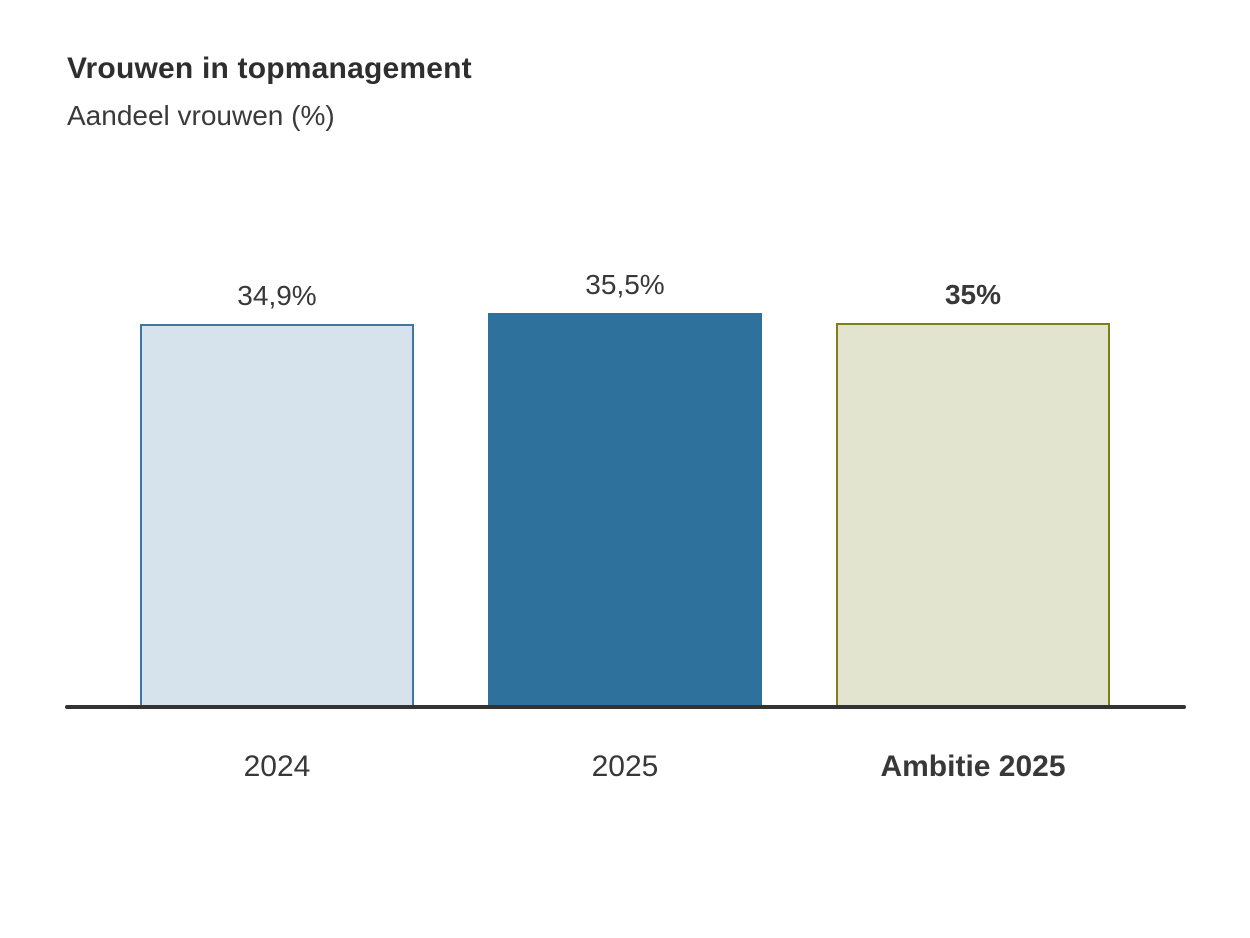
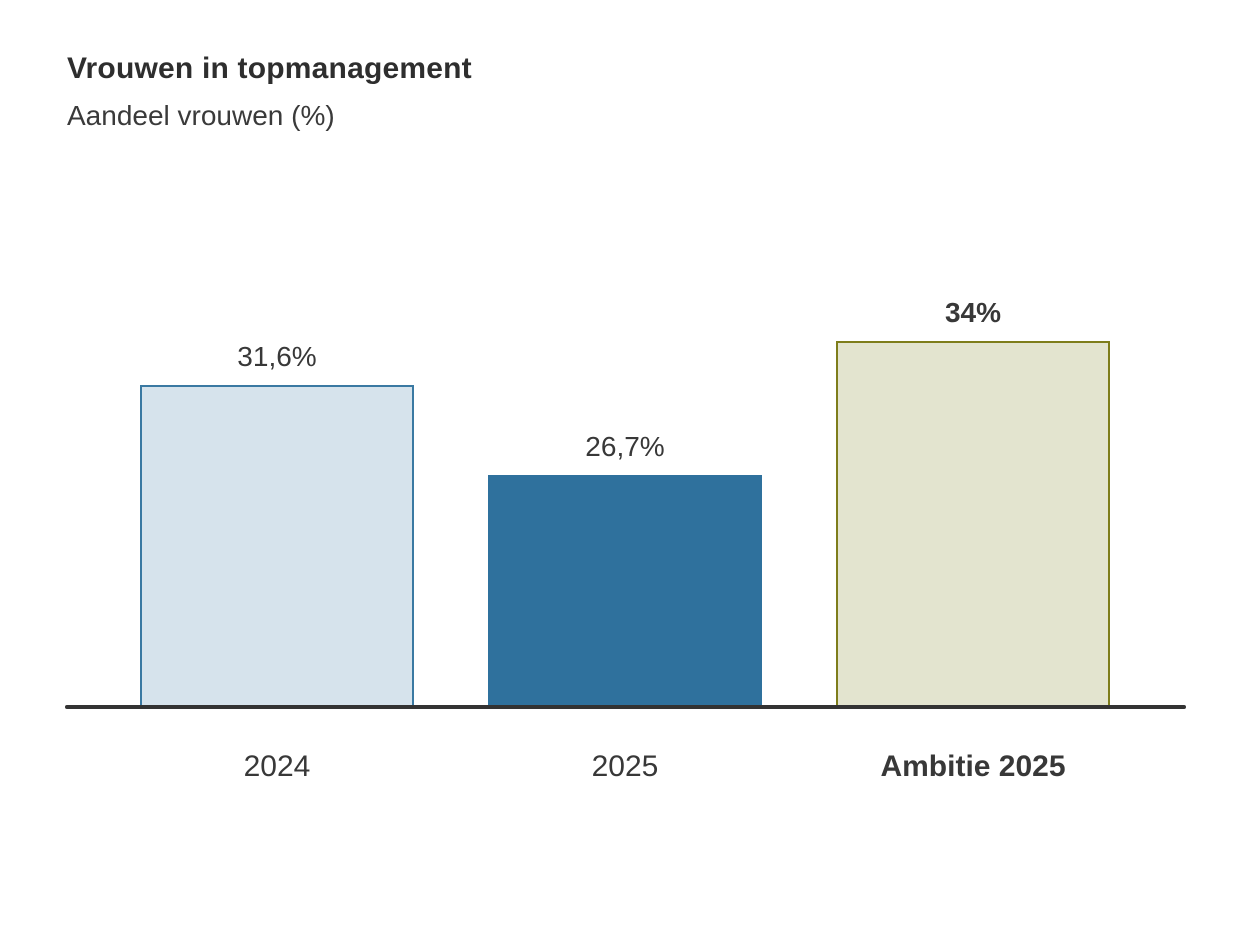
2024: 34,9% -> 31,6%
2025: 35,5% -> 26,7%
Ambitie 2025: 35% -> 34%
